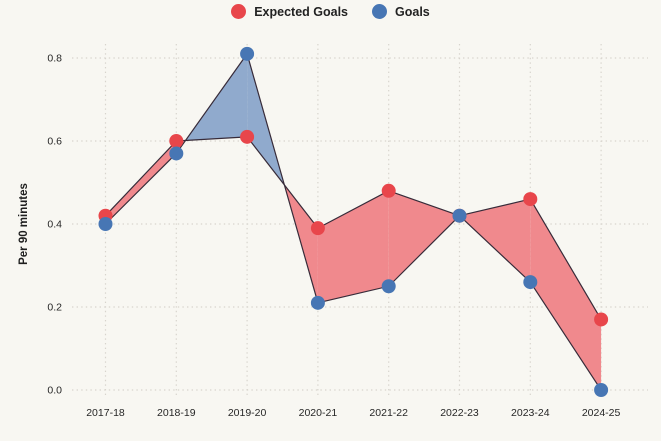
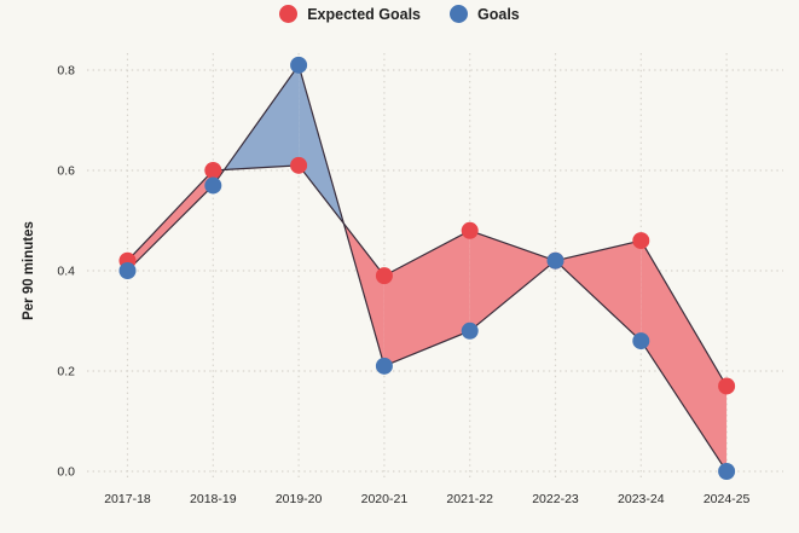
Goals/2021-22: 0.25 -> 0.28
